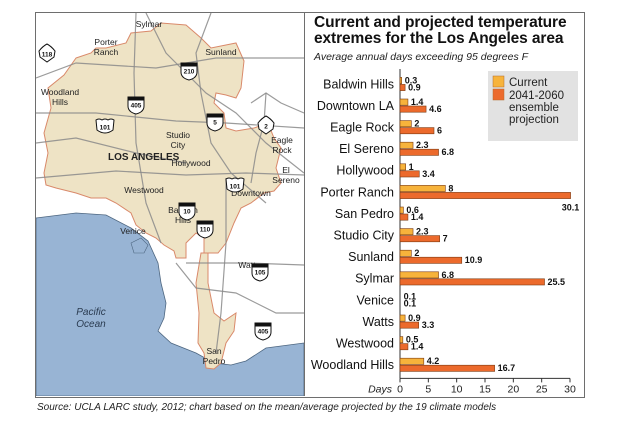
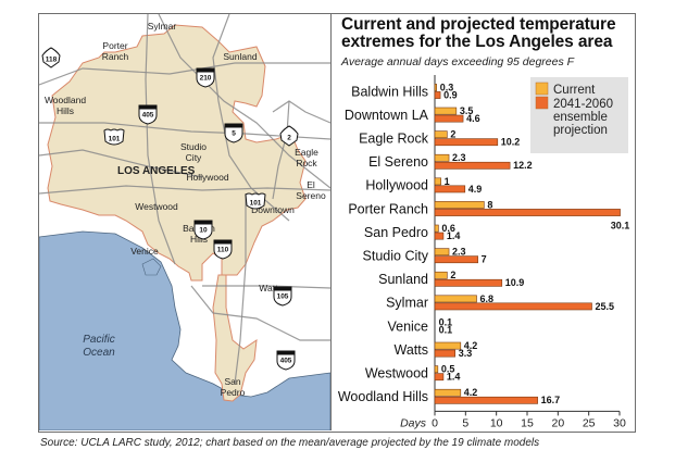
Current/Downtown LA: 1.4 -> 3.5
2041-2060 ensemble projection/Eagle Rock: 6 -> 10.2
2041-2060 ensemble projection/El Sereno: 6.8 -> 12.2
2041-2060 ensemble projection/Hollywood: 3.4 -> 4.9
Current/Watts: 0.9 -> 4.2
